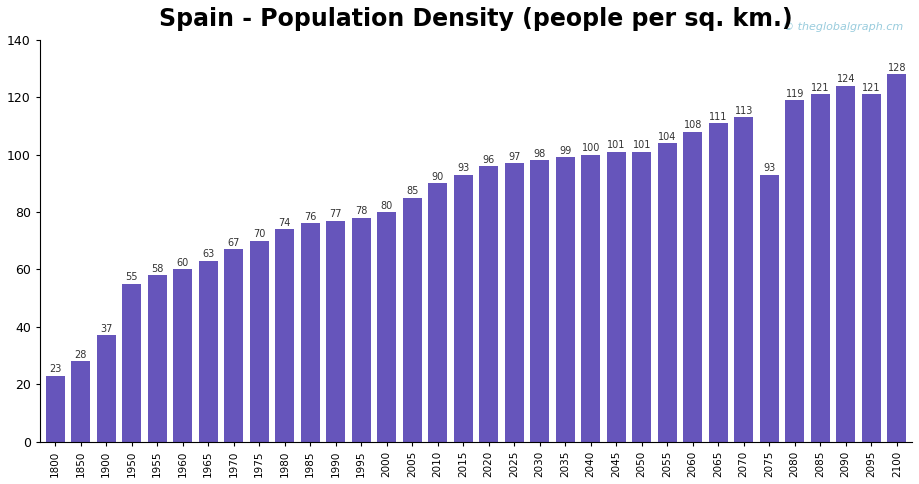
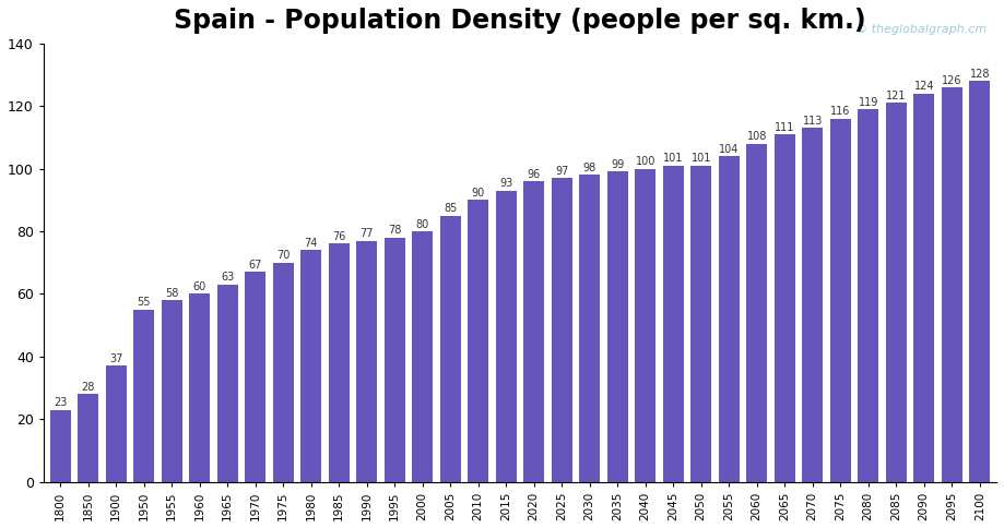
2075: 93 -> 116
2095: 121 -> 126
